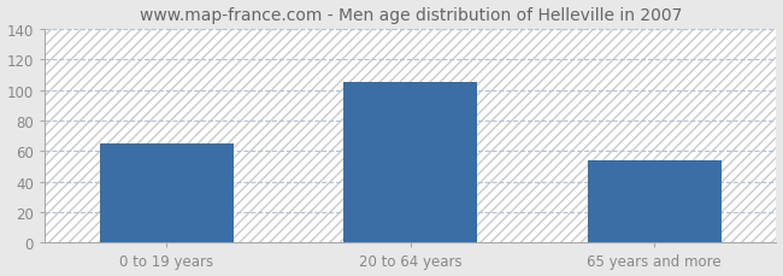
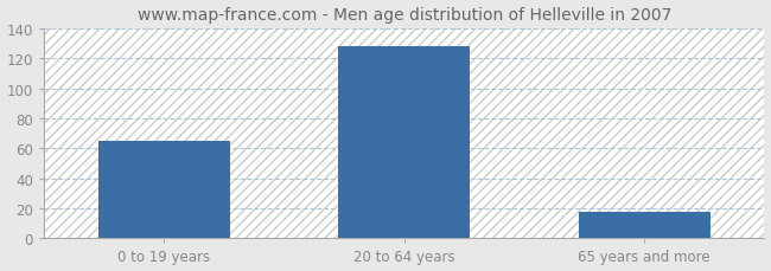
20 to 64 years: 105 -> 128
65 years and more: 54 -> 18
